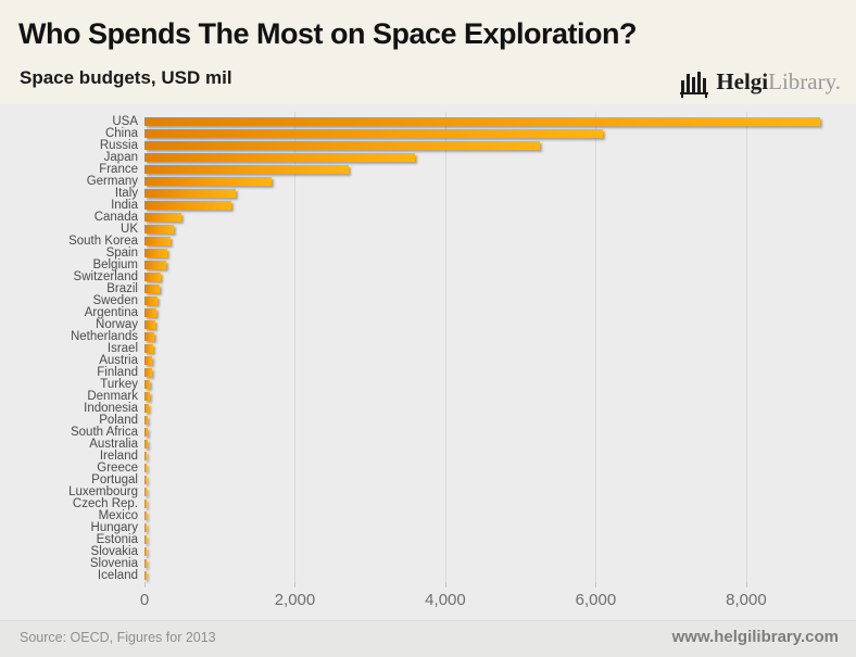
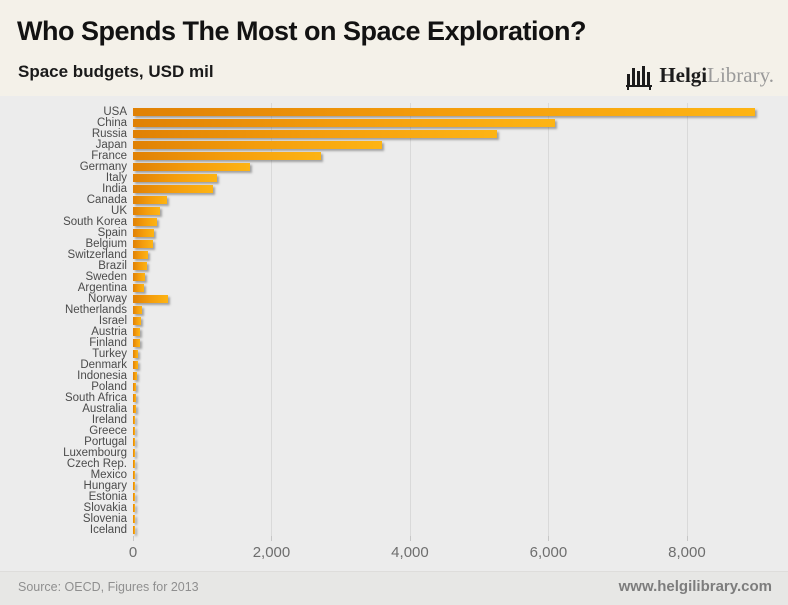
Norway: 100 -> 500
